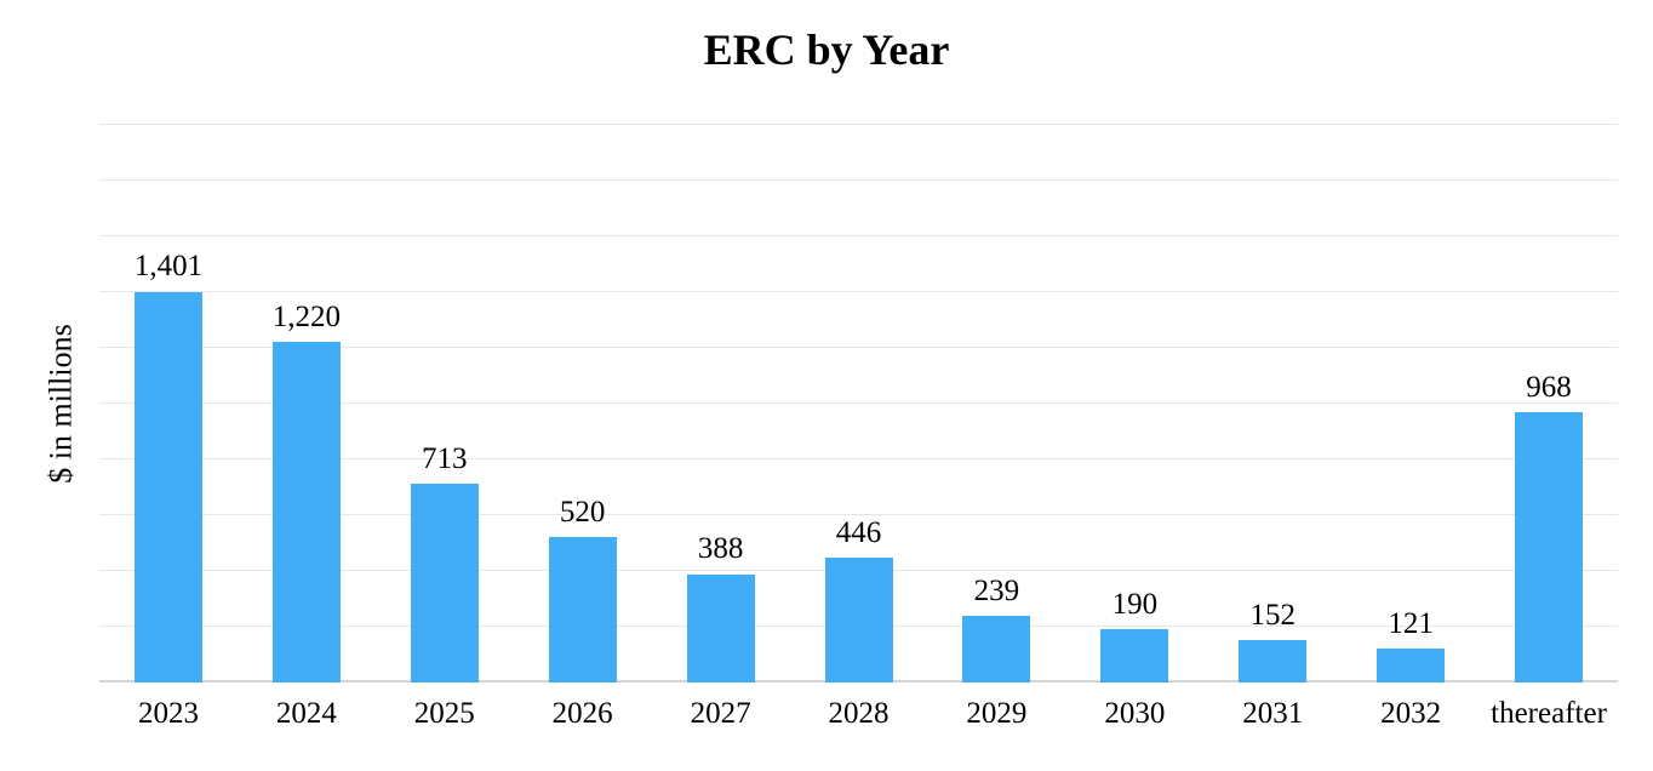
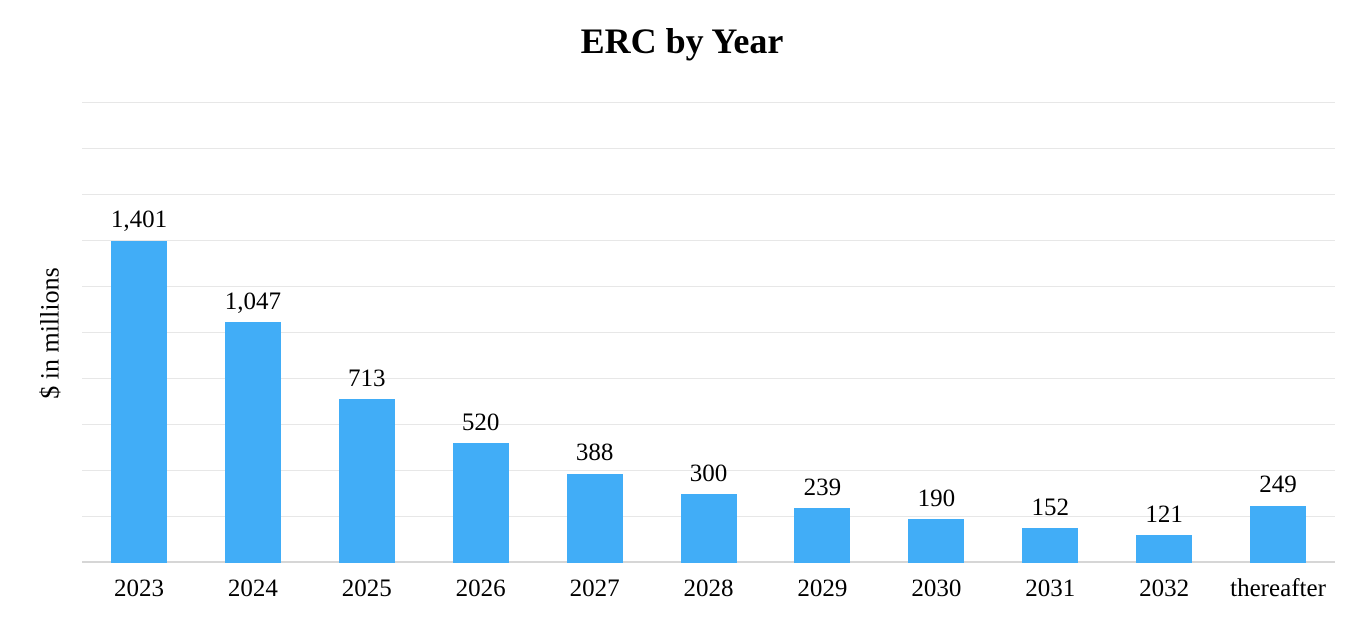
2024: 1,220 -> 1,047
2028: 446 -> 300
thereafter: 968 -> 249
